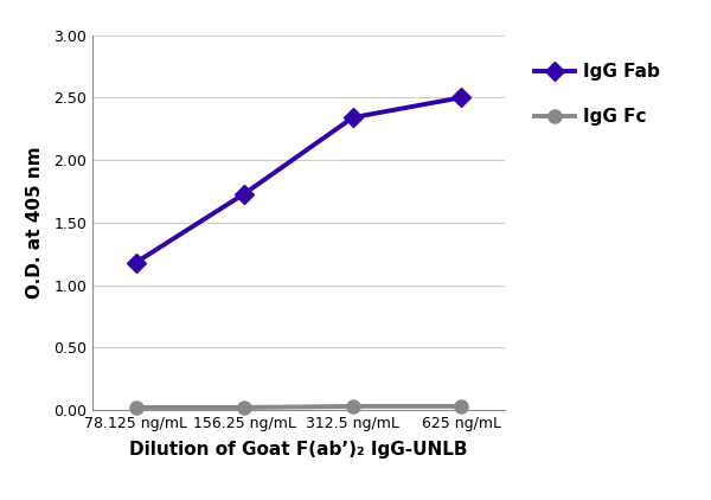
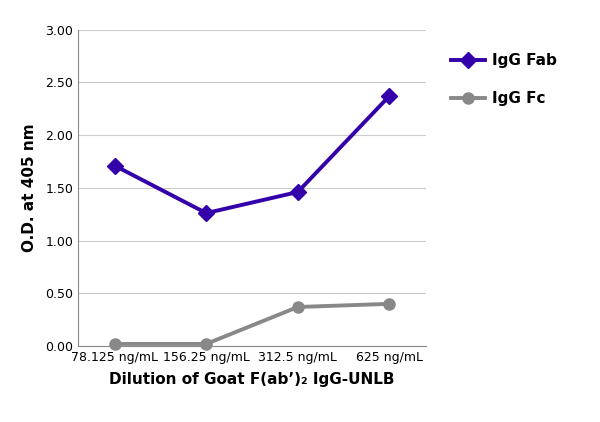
IgG Fab/78.125 ng/mL: 1.18 -> 1.71
IgG Fab/156.25 ng/mL: 1.73 -> 1.26
IgG Fab/312.5 ng/mL: 2.34 -> 1.46
IgG Fc/312.5 ng/mL: 0.03 -> 0.37
IgG Fab/625 ng/mL: 2.50 -> 2.37
IgG Fc/625 ng/mL: 0.03 -> 0.40
